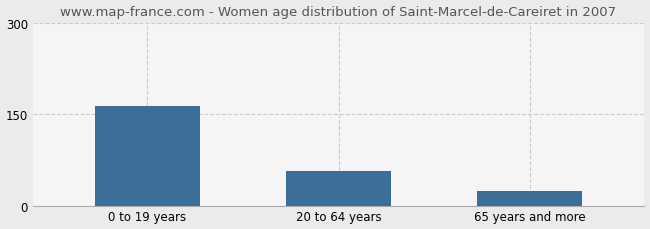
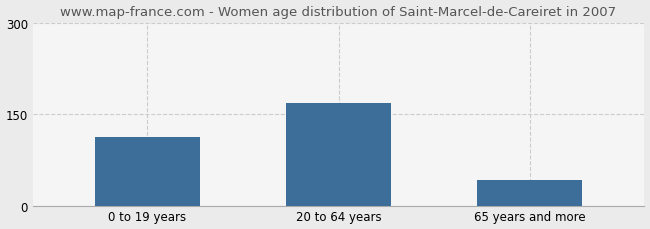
0 to 19 years: 164 -> 112
20 to 64 years: 56 -> 168
65 years and more: 24 -> 42
